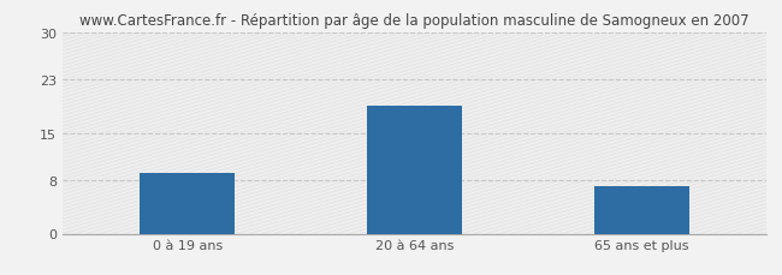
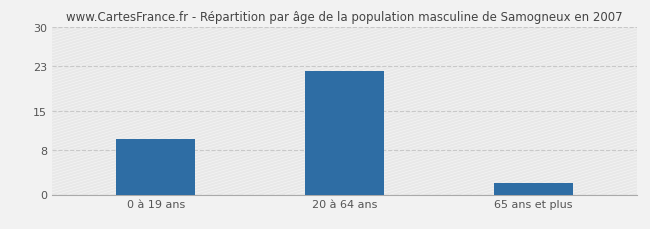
0 à 19 ans: 9 -> 10
20 à 64 ans: 19 -> 22
65 ans et plus: 7 -> 2
